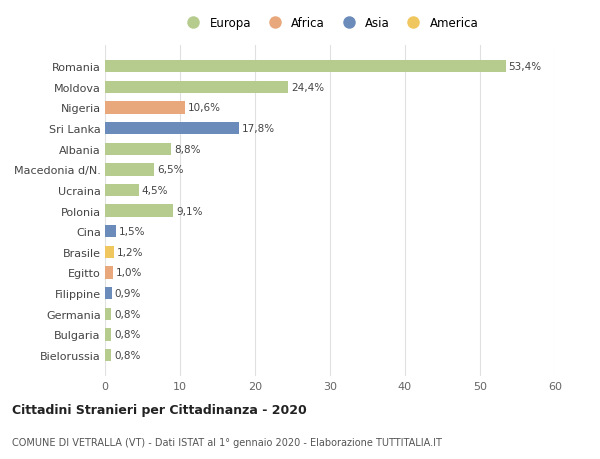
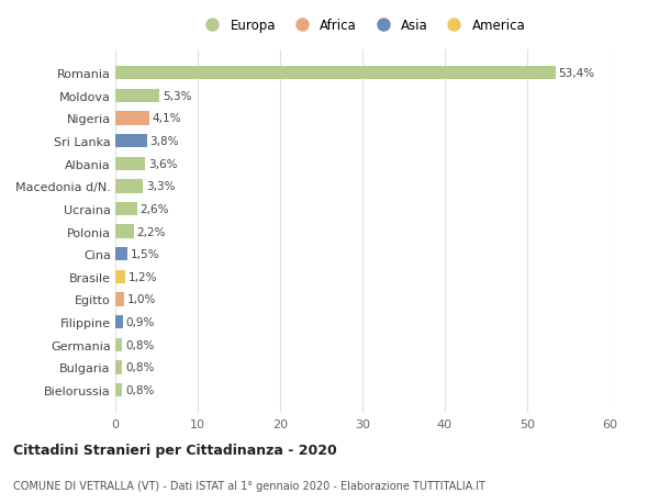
Moldova: 24,4% -> 5,3%
Nigeria: 10,6% -> 4,1%
Sri Lanka: 17,8% -> 3,8%
Albania: 8,8% -> 3,6%
Macedonia d/N.: 6,5% -> 3,3%
Ucraina: 4,5% -> 2,6%
Polonia: 9,1% -> 2,2%
